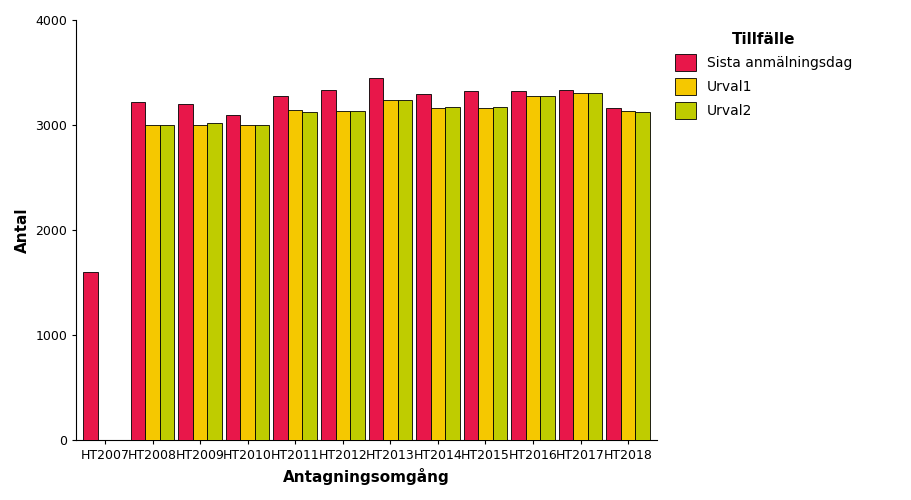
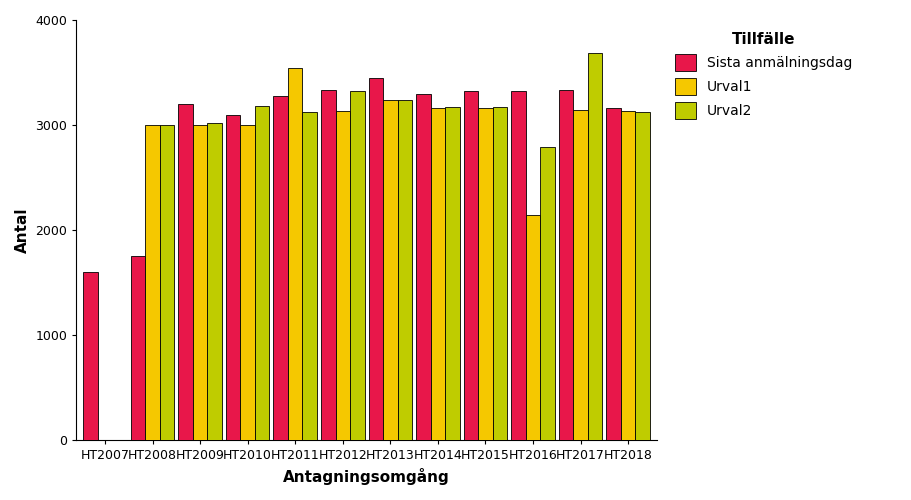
Sista anmälningsdag/HT2008: 3220 -> 1750
Urval2/HT2010: 3000 -> 3180
Urval1/HT2011: 3140 -> 3540
Urval2/HT2012: 3130 -> 3320
Urval1/HT2016: 3280 -> 2140
Urval2/HT2016: 3280 -> 2790
Urval1/HT2017: 3310 -> 3140
Urval2/HT2017: 3310 -> 3690
